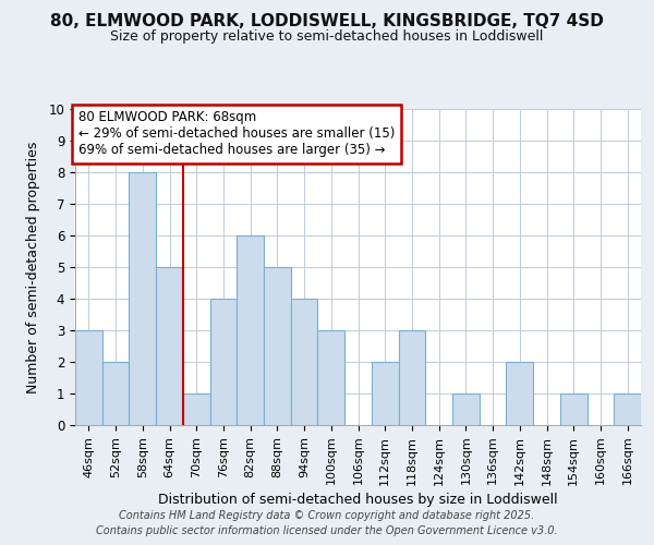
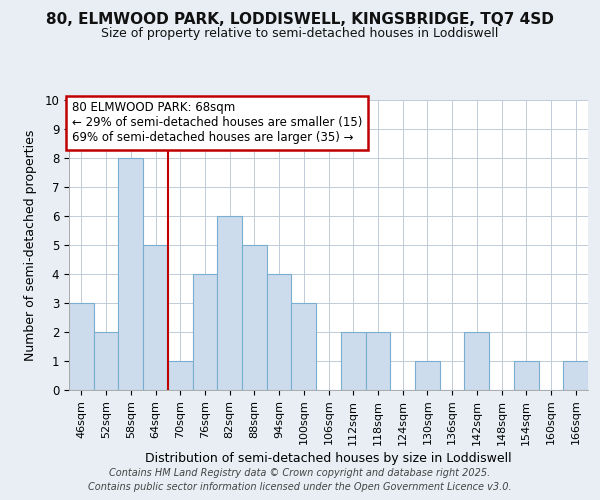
118sqm: 3 -> 2
